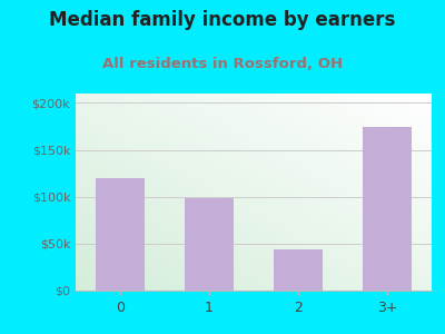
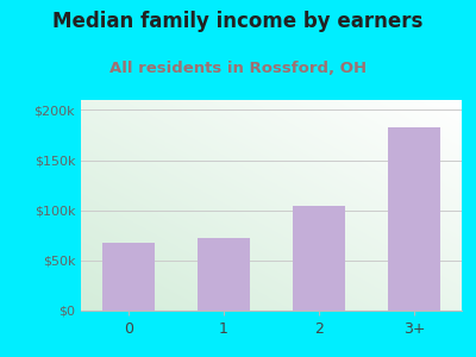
0: $120k -> $68k
1: $98k -> $72k
2: $44k -> $105k
3+: $174k -> $183k
